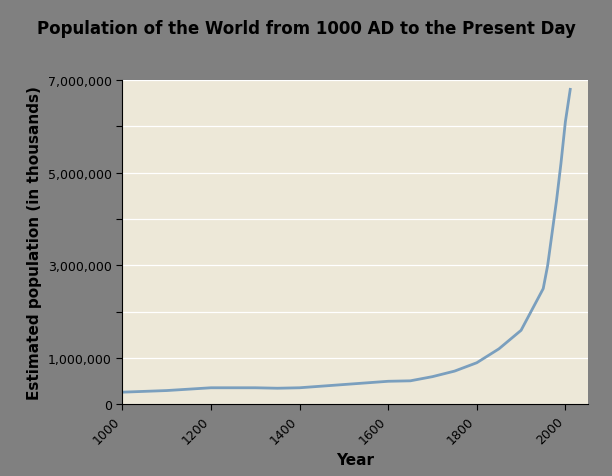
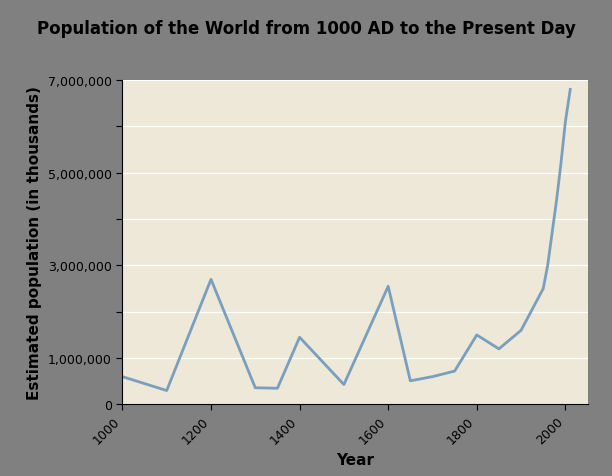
1000: 260,000 -> 600,000
1200: 360,000 -> 2,700,000
1400: 360,000 -> 1,450,000
1600: 500,000 -> 2,550,000
1800: 900,000 -> 1,500,000
